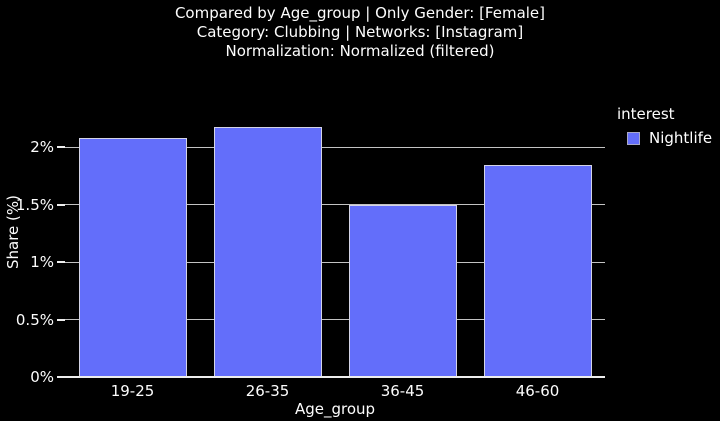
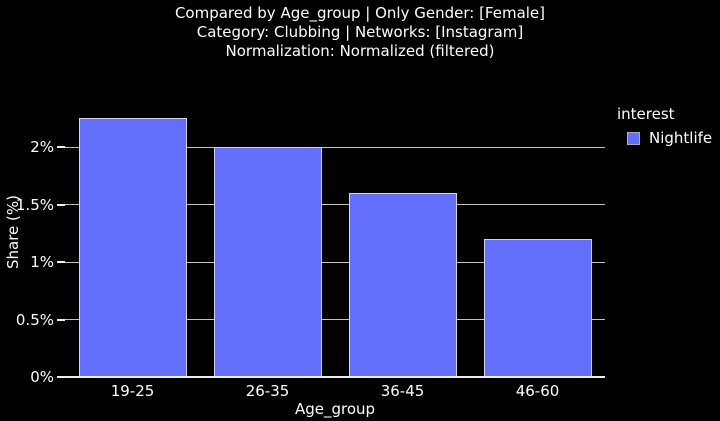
19-25: 2.08% -> 2.25%
26-35: 2.17% -> 2.00%
36-45: 1.50% -> 1.60%
46-60: 1.84% -> 1.20%
